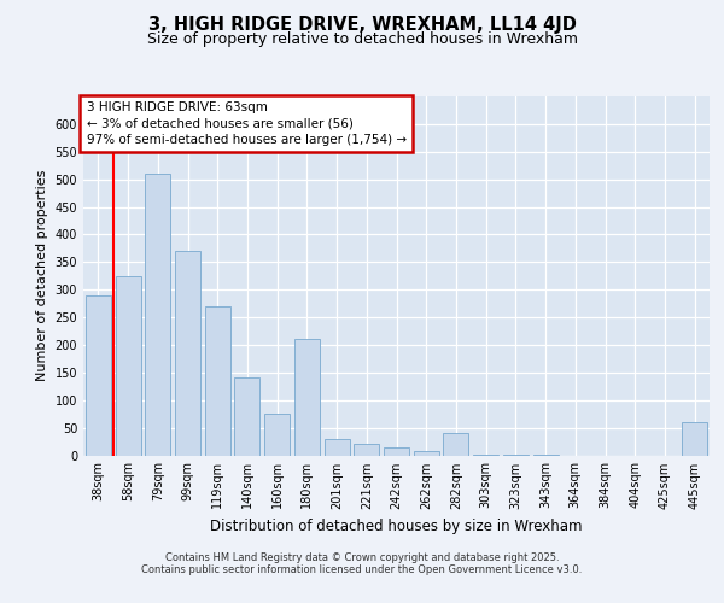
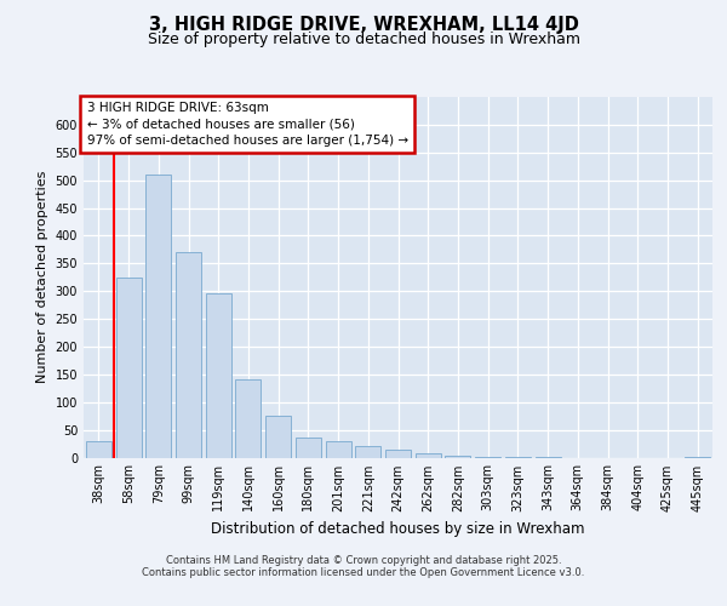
38sqm: 290 -> 30
119sqm: 270 -> 295
180sqm: 210 -> 35
282sqm: 40 -> 4
445sqm: 60 -> 1
